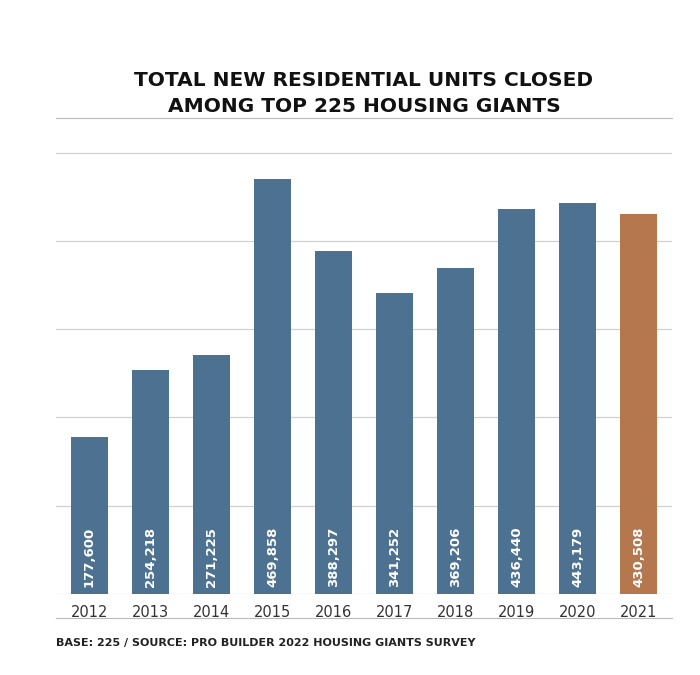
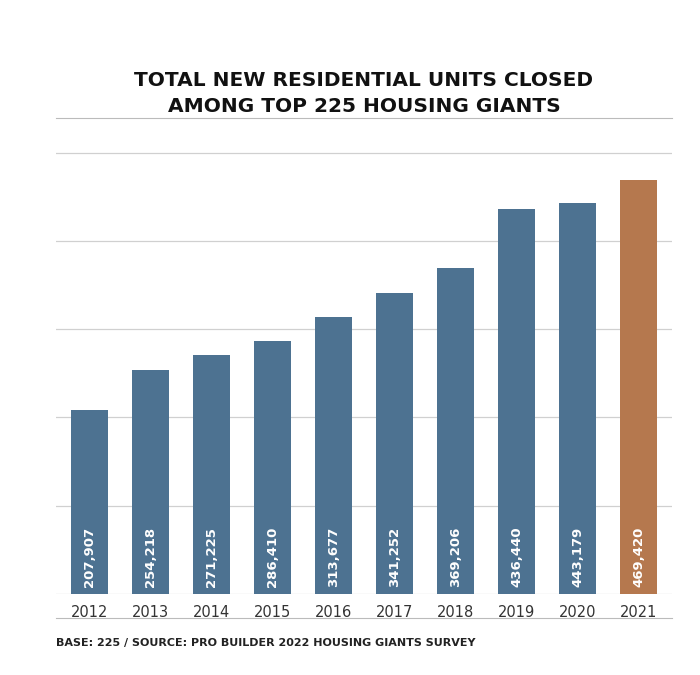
2012: 177,600 -> 207,907
2015: 469,858 -> 286,410
2016: 388,297 -> 313,677
2021: 430,508 -> 469,420
